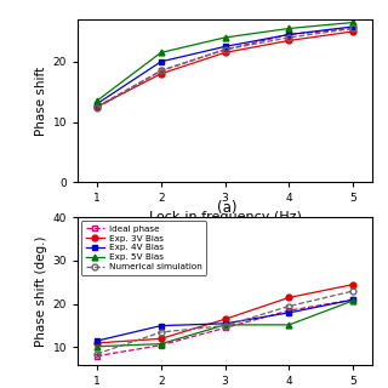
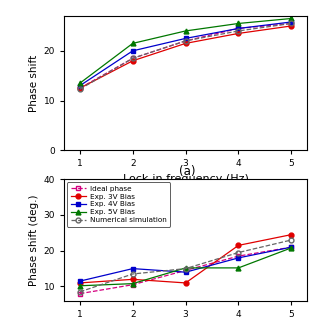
Exp. 3V Bias/3: 16.5 -> 11.0
Exp. 4V Bias/3: 15.5 -> 14.0
